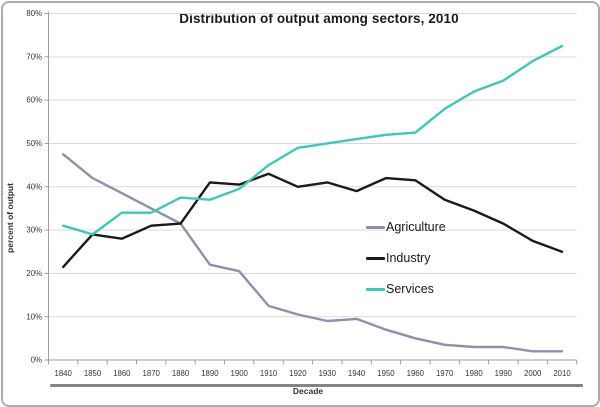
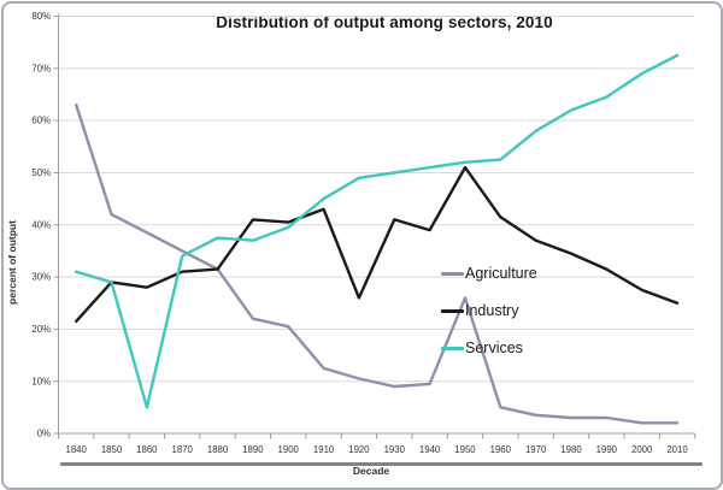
Agriculture/1840: 48% -> 63%
Services/1860: 34% -> 5%
Industry/1920: 40% -> 26%
Agriculture/1950: 7% -> 26%
Industry/1950: 42% -> 51%
